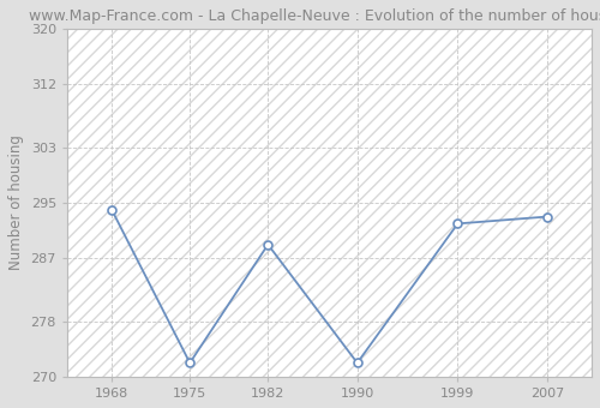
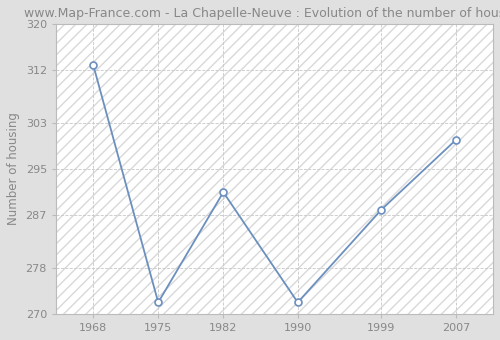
1968: 294 -> 313
1982: 289 -> 291
1999: 292 -> 288
2007: 293 -> 300
